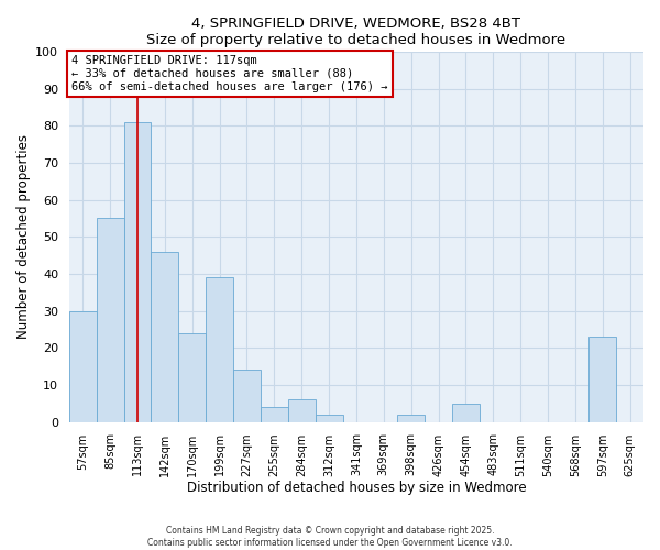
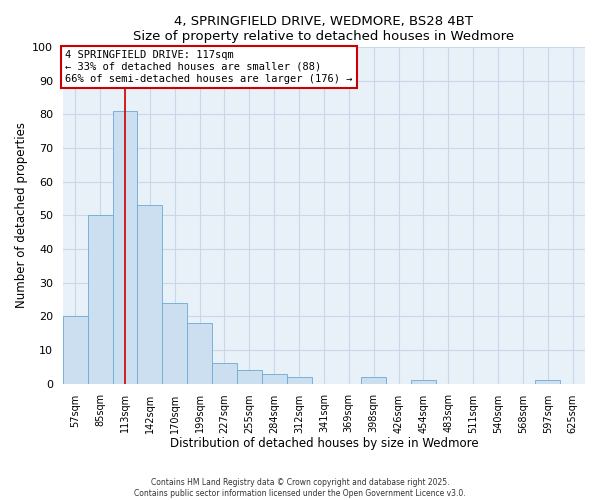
57sqm: 30 -> 20
85sqm: 55 -> 50
142sqm: 46 -> 53
199sqm: 39 -> 18
227sqm: 14 -> 6
284sqm: 6 -> 3
454sqm: 5 -> 1
597sqm: 23 -> 1
